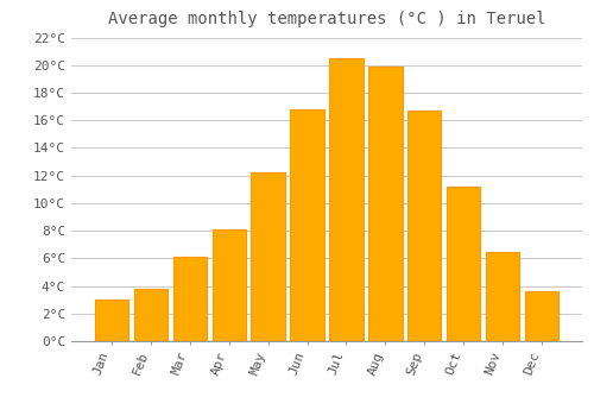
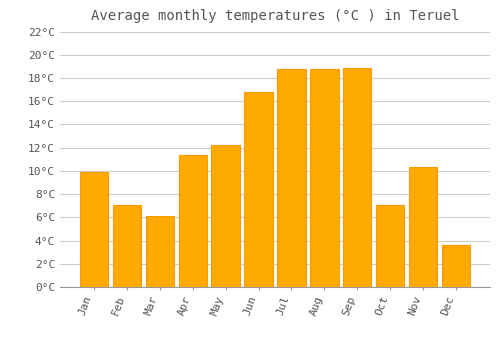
Jan: 3.0°C -> 9.9°C
Feb: 3.8°C -> 7.1°C
Apr: 8.1°C -> 11.4°C
Jul: 20.5°C -> 18.8°C
Aug: 19.9°C -> 18.8°C
Sep: 16.7°C -> 18.9°C
Oct: 11.2°C -> 7.1°C
Nov: 6.5°C -> 10.3°C
